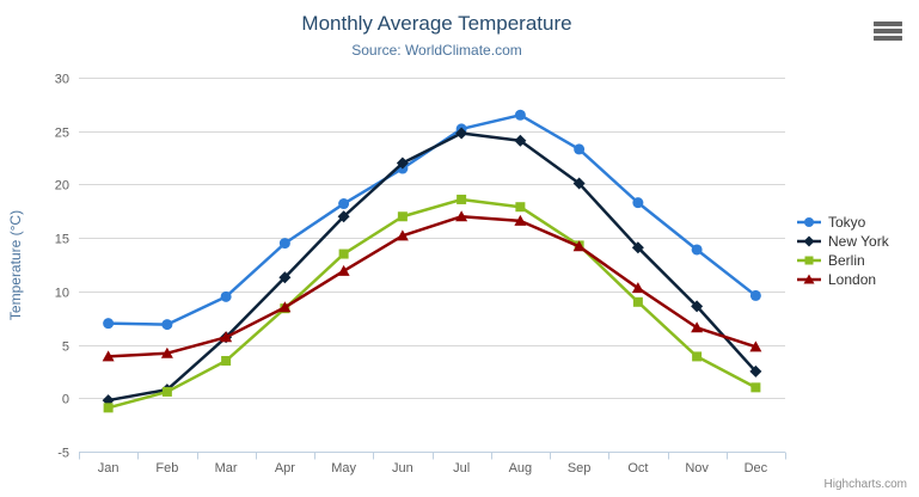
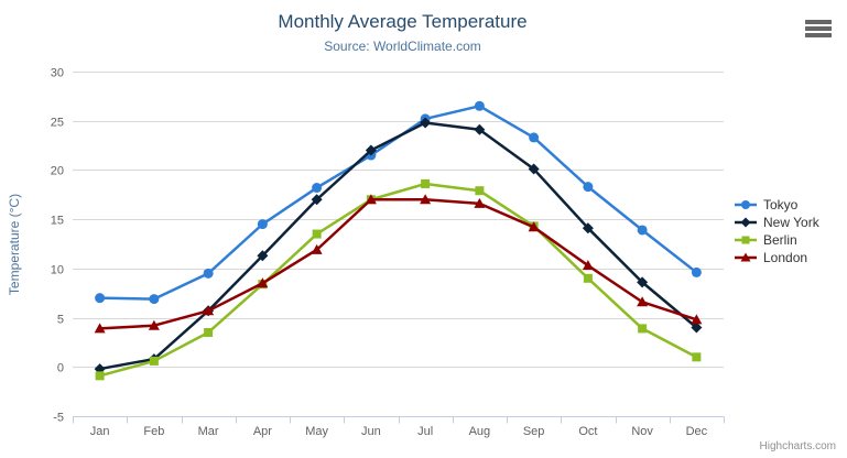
London/Jun: 15 -> 17
New York/Dec: 2 -> 4
